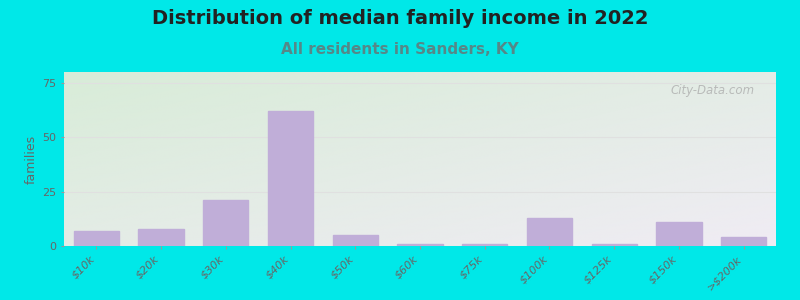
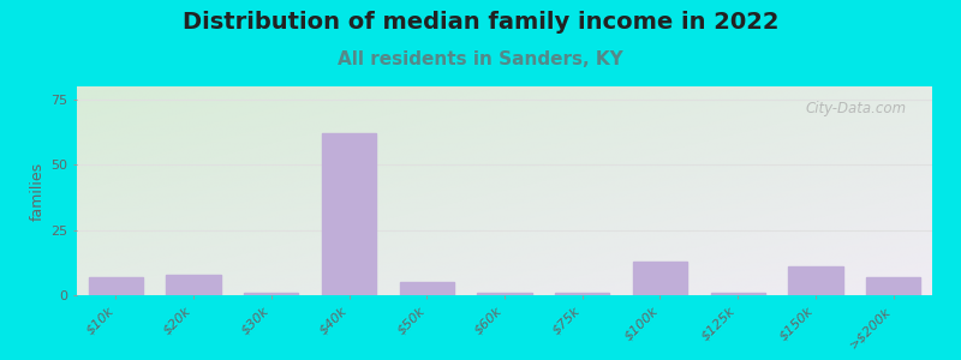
$30k: 21 -> 1
>$200k: 4 -> 7
